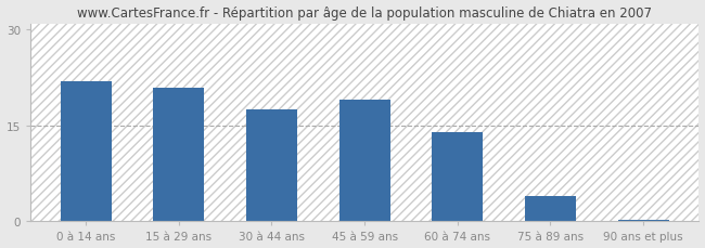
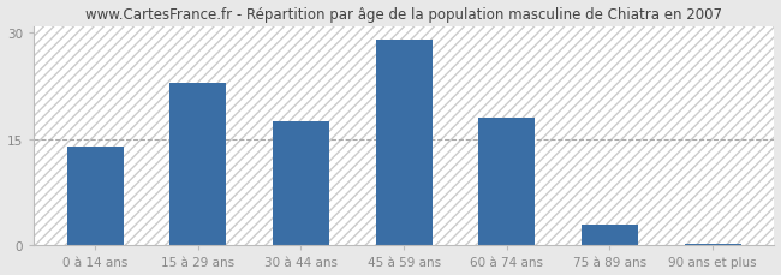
0 à 14 ans: 22.0 -> 14.0
15 à 29 ans: 21.0 -> 23.0
45 à 59 ans: 19.0 -> 29.0
60 à 74 ans: 14.0 -> 18.0
75 à 89 ans: 4.0 -> 3.0
